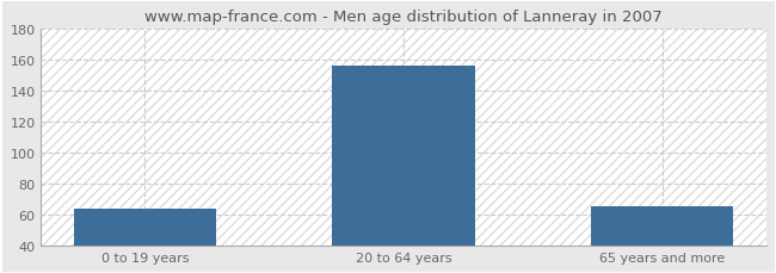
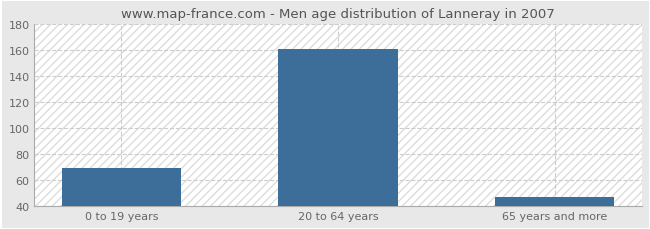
0 to 19 years: 64 -> 69
20 to 64 years: 156 -> 161
65 years and more: 65 -> 47
